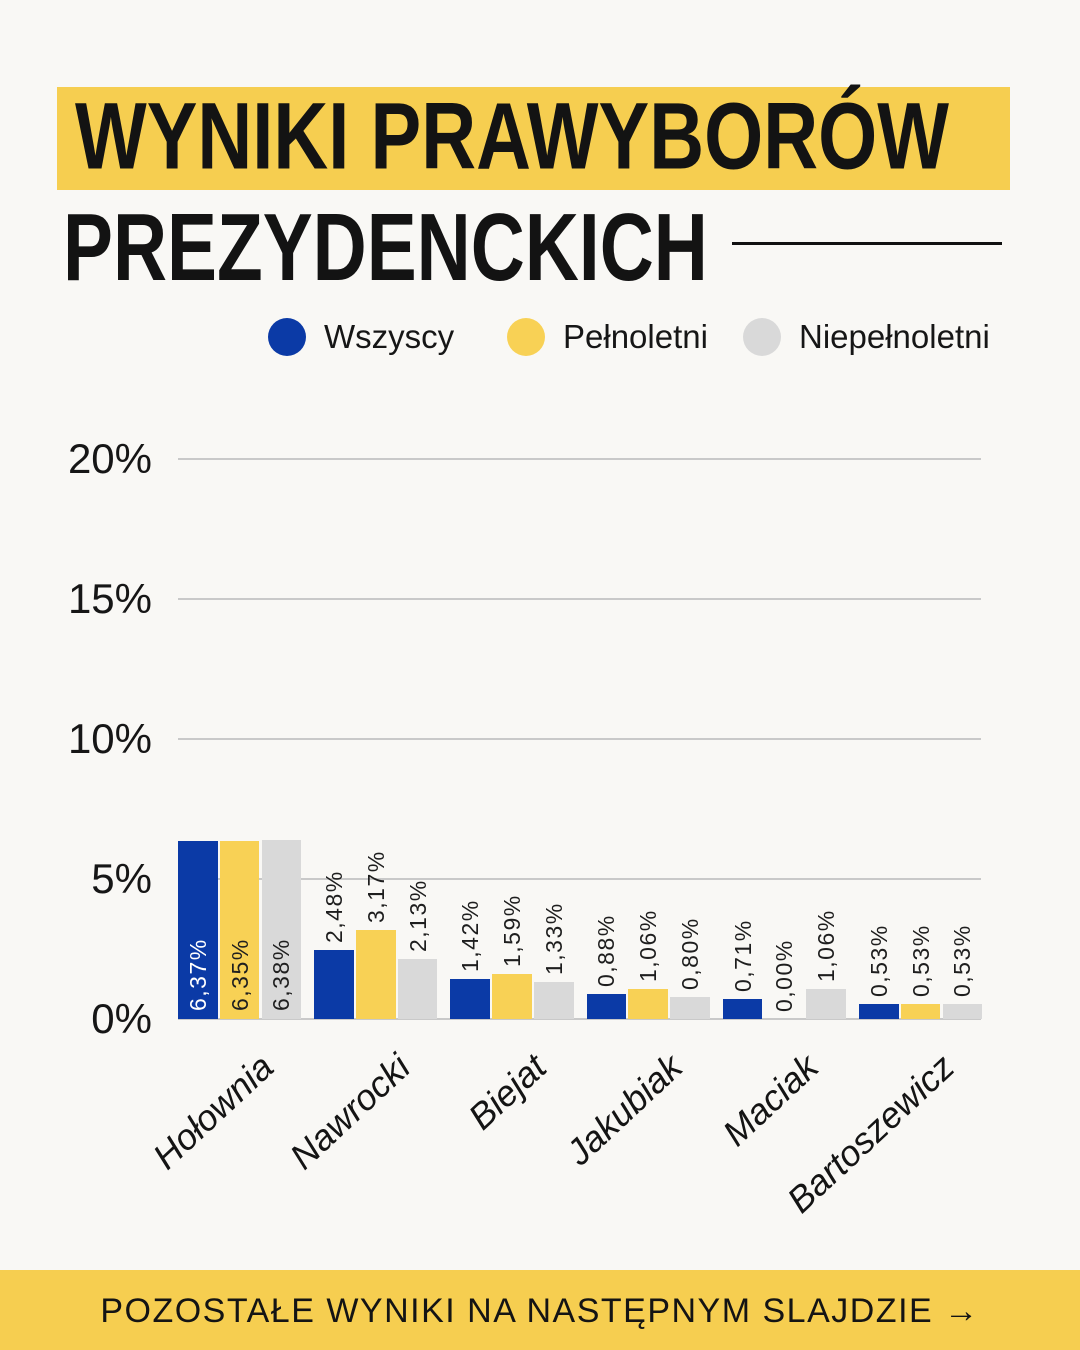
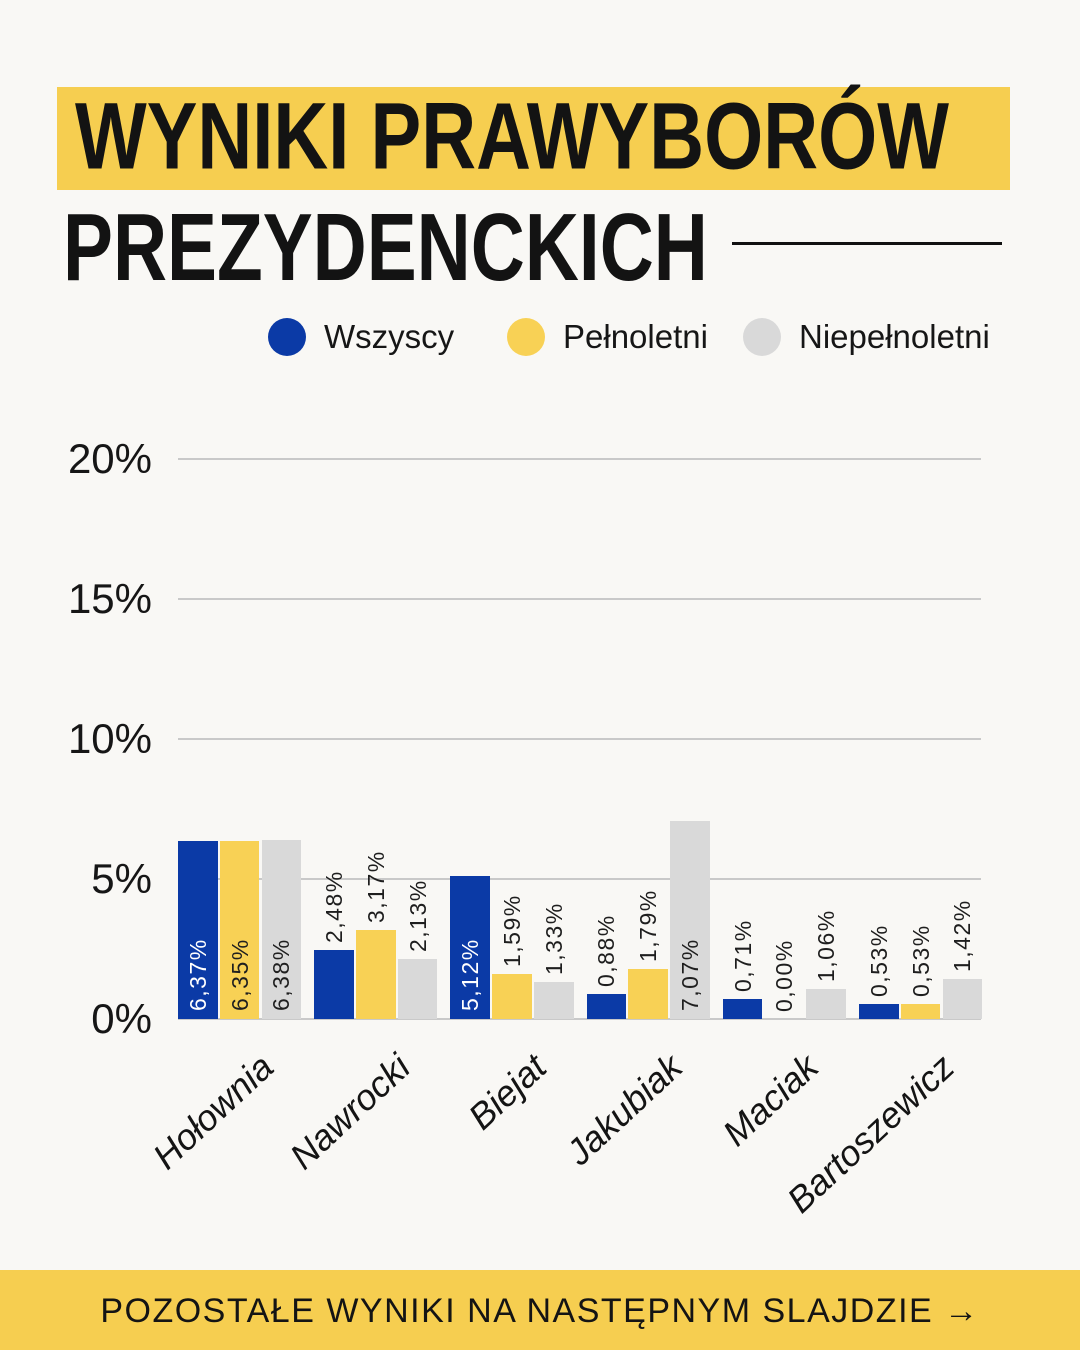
Wszyscy/Biejat: 1,42% -> 5,12%
Pełnoletni/Jakubiak: 1,06% -> 1,79%
Niepełnoletni/Jakubiak: 0,80% -> 7,07%
Niepełnoletni/Bartoszewicz: 0,53% -> 1,42%
